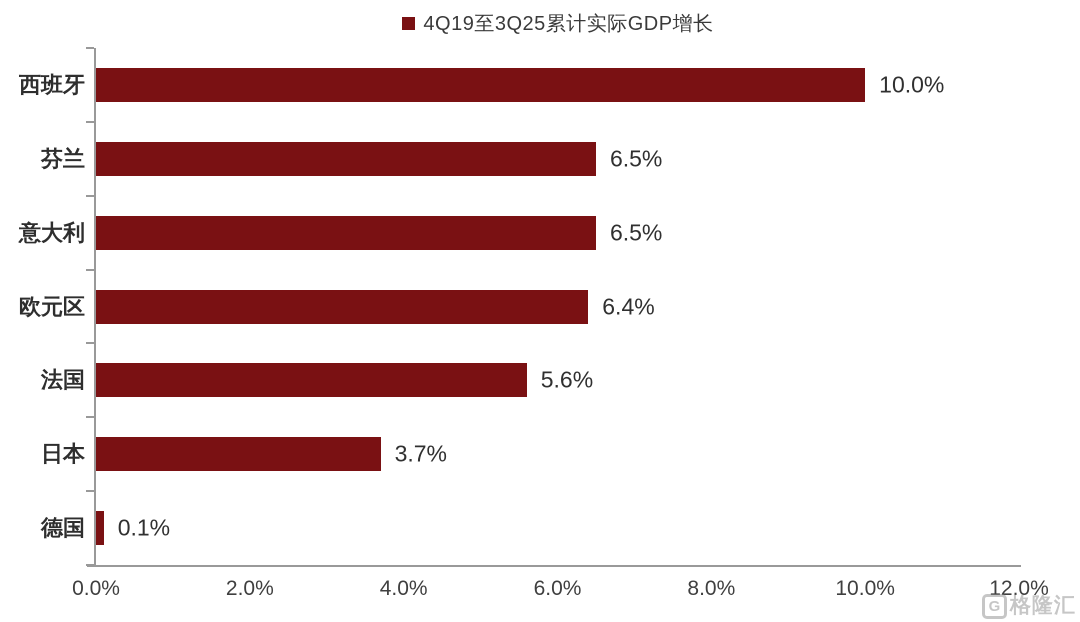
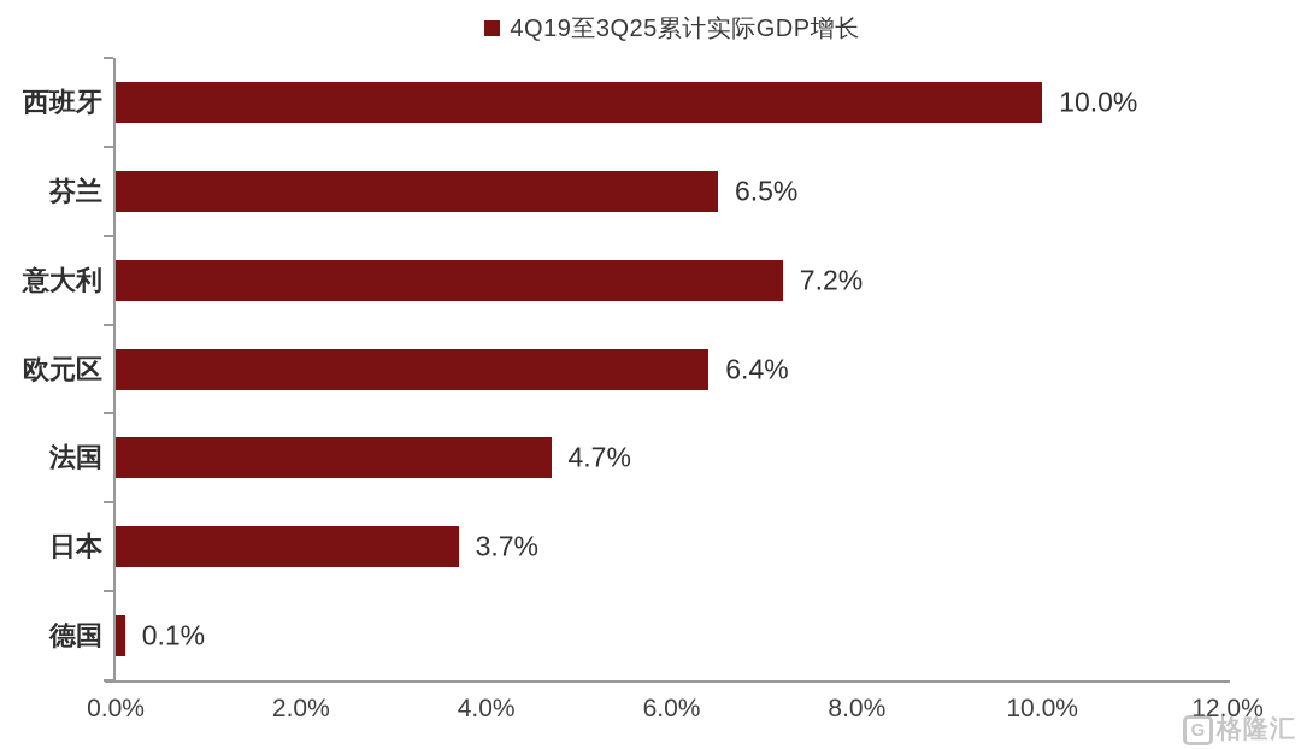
意大利: 6.5% -> 7.2%
法国: 5.6% -> 4.7%
